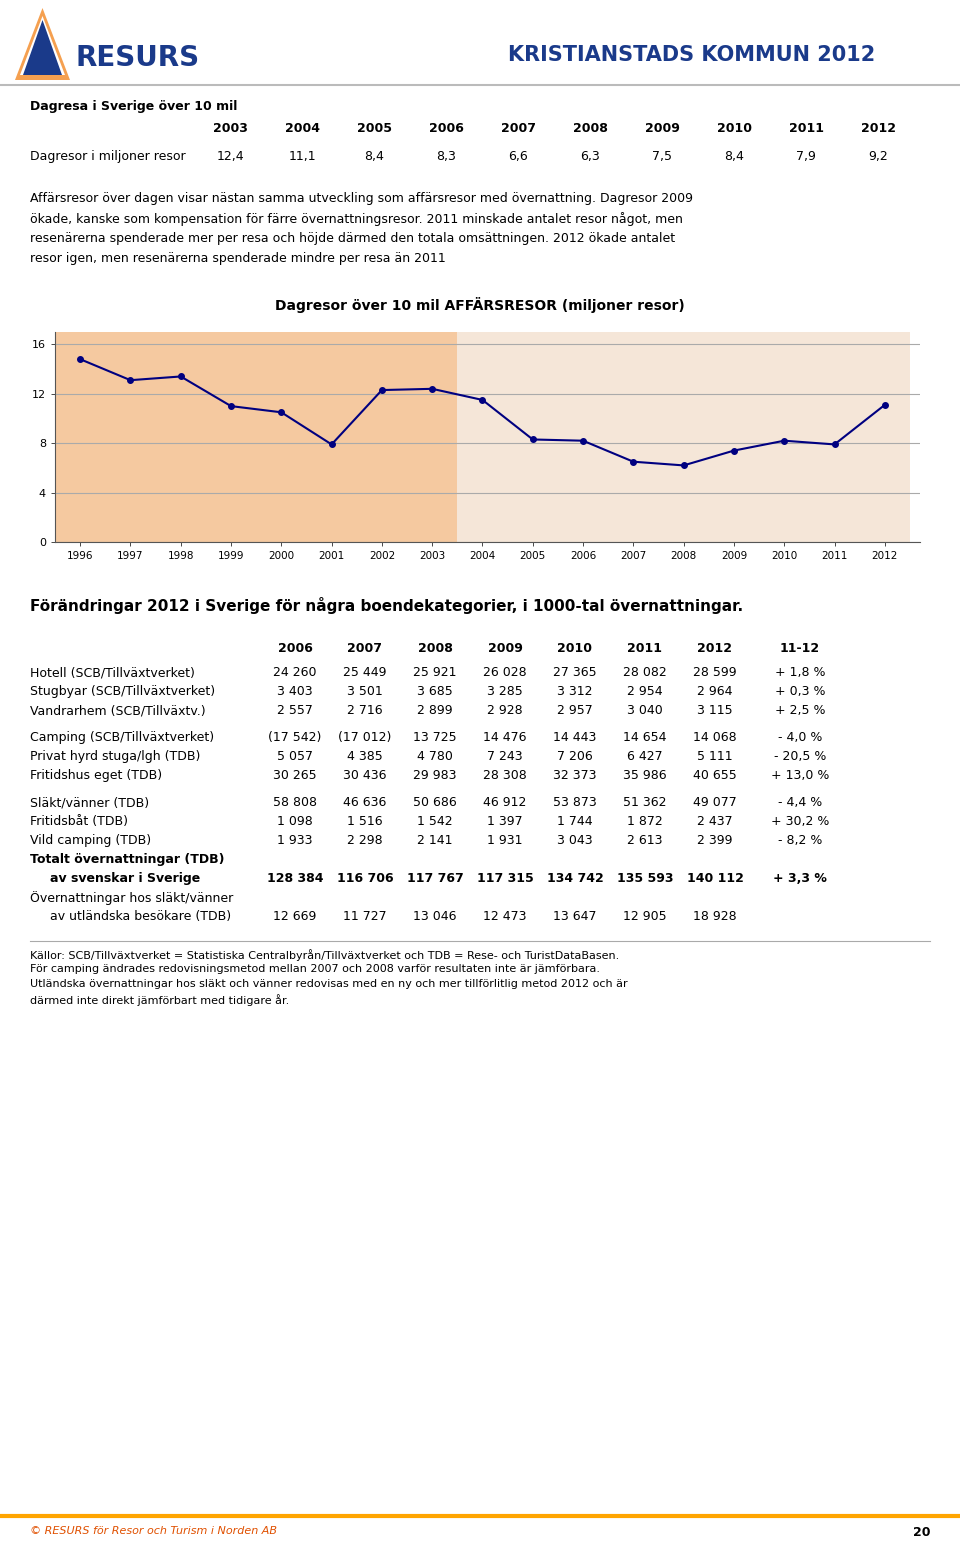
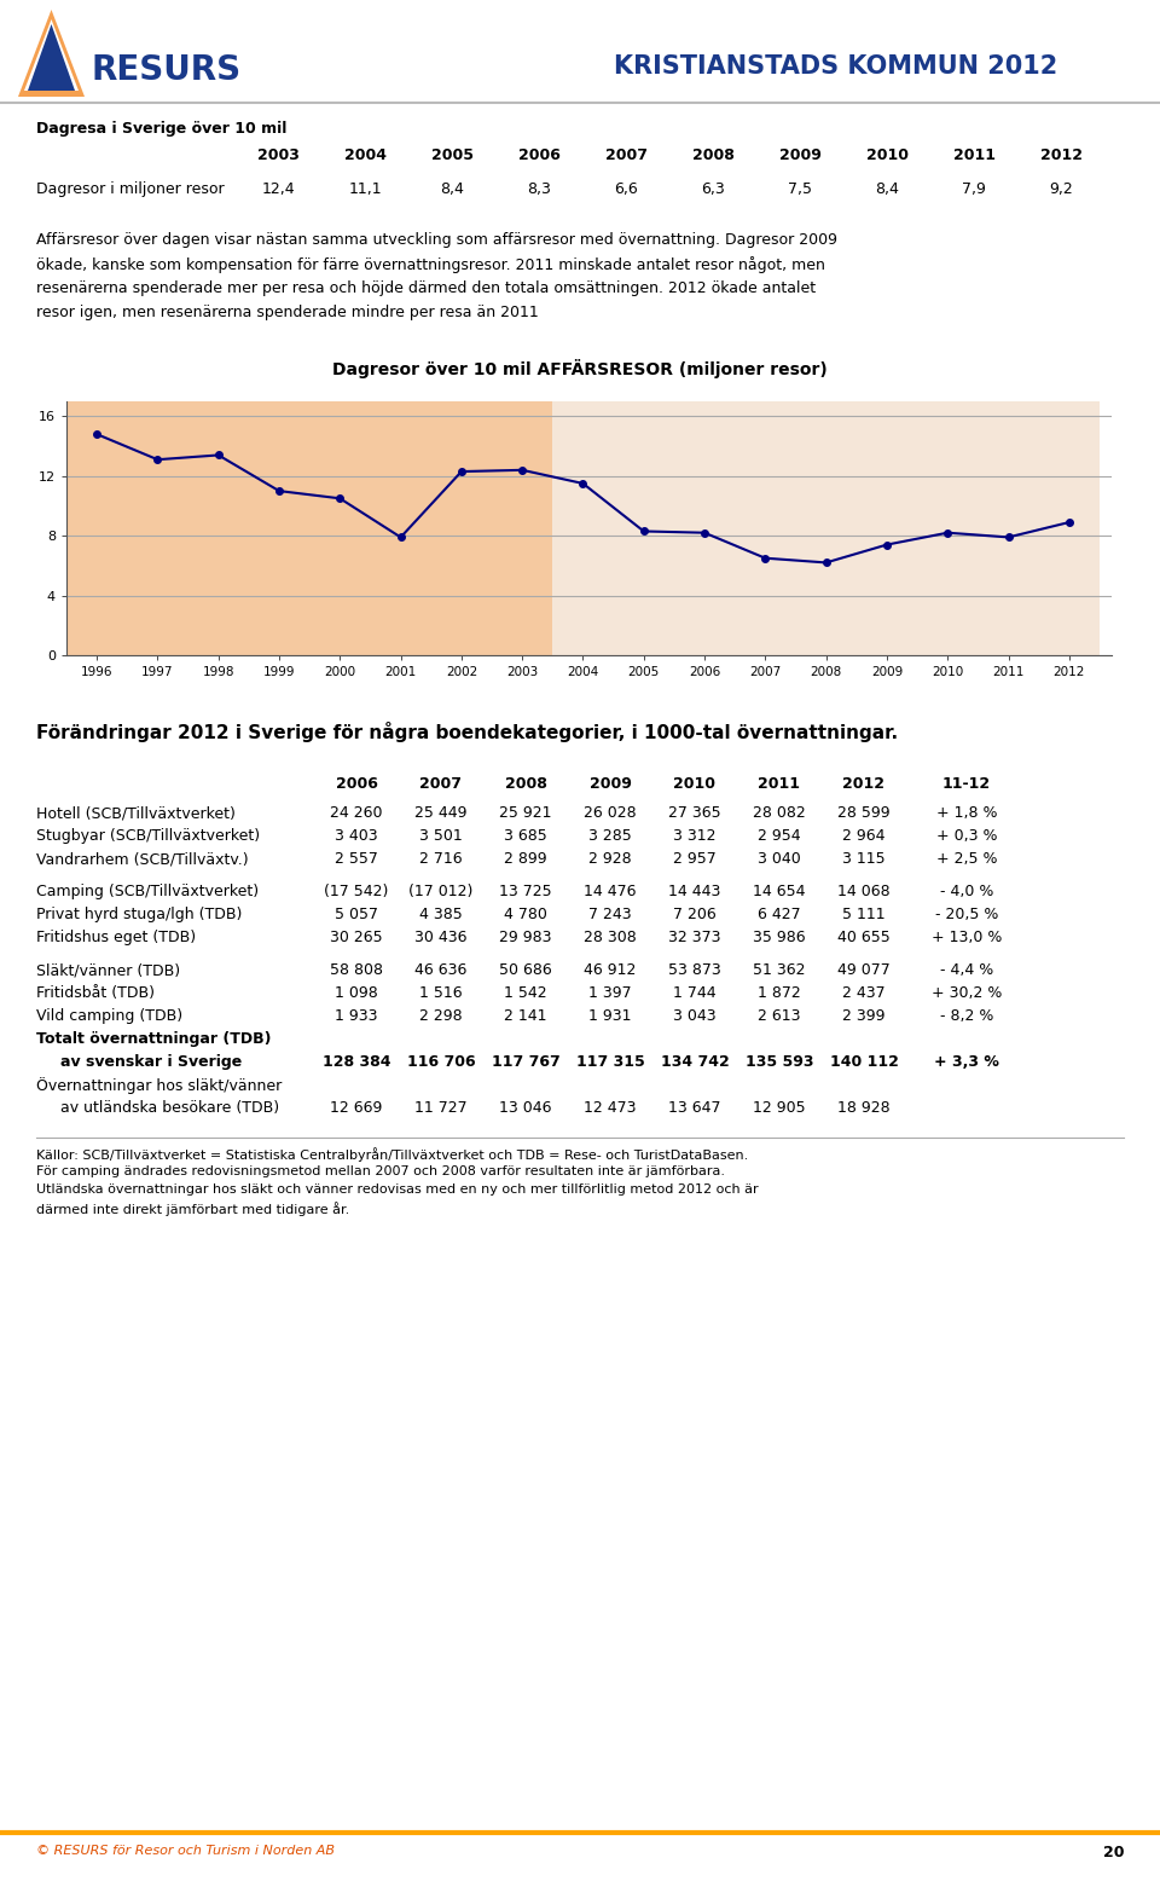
2012: 11.1 -> 8.9
